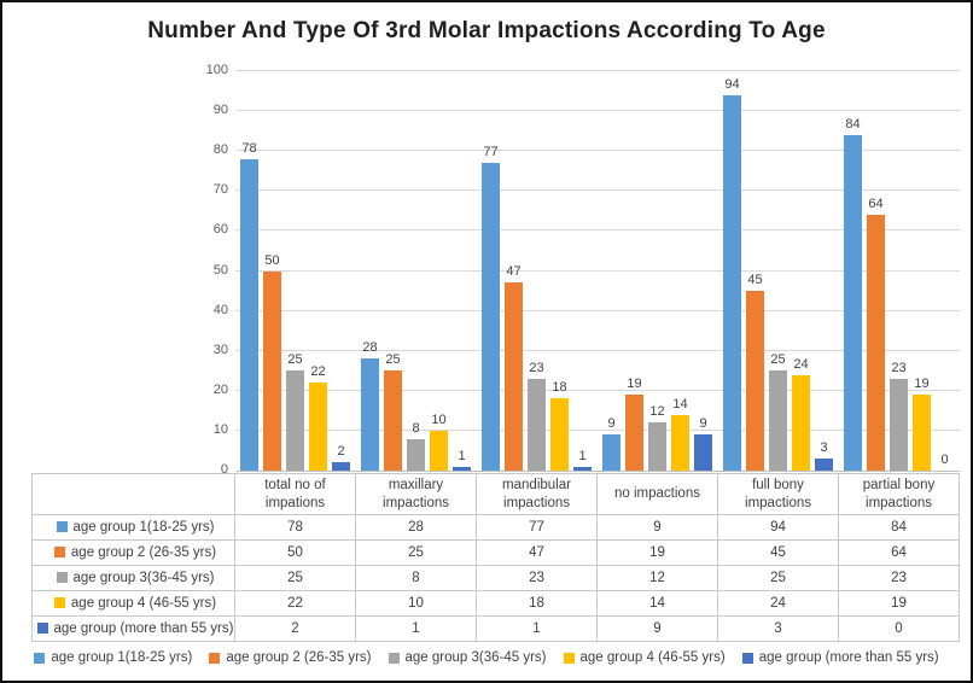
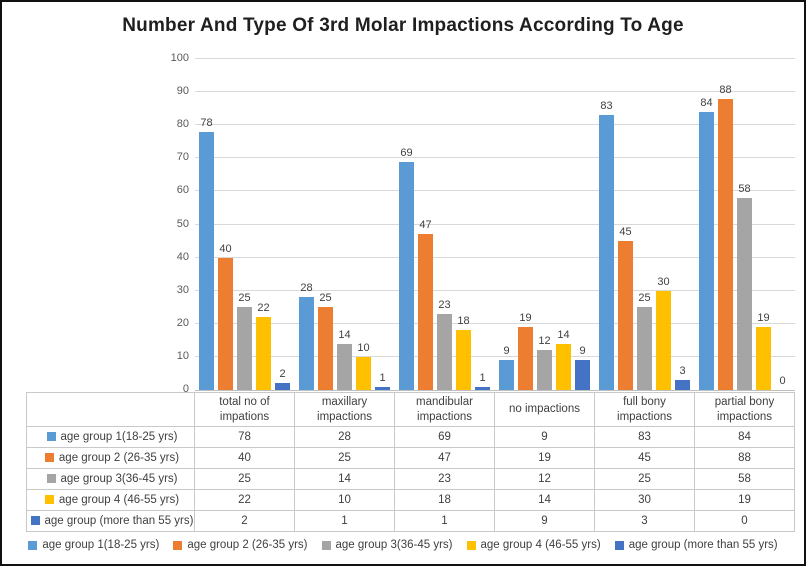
age group 2 (26-35 yrs)/total no of impations: 50 -> 40
age group 3(36-45 yrs)/maxillary impactions: 8 -> 14
age group 1(18-25 yrs)/mandibular impactions: 77 -> 69
age group 1(18-25 yrs)/full bony impactions: 94 -> 83
age group 4 (46-55 yrs)/full bony impactions: 24 -> 30
age group 2 (26-35 yrs)/partial bony impactions: 64 -> 88
age group 3(36-45 yrs)/partial bony impactions: 23 -> 58
